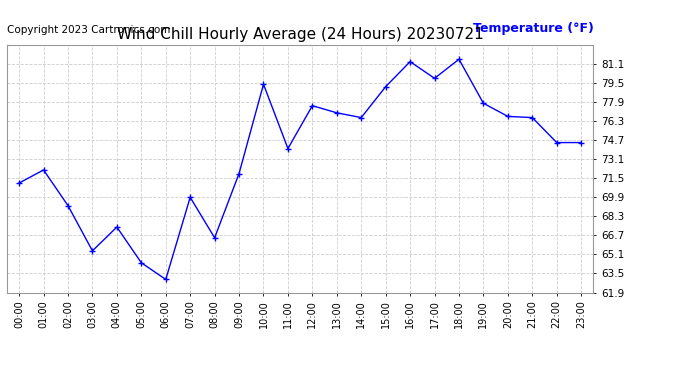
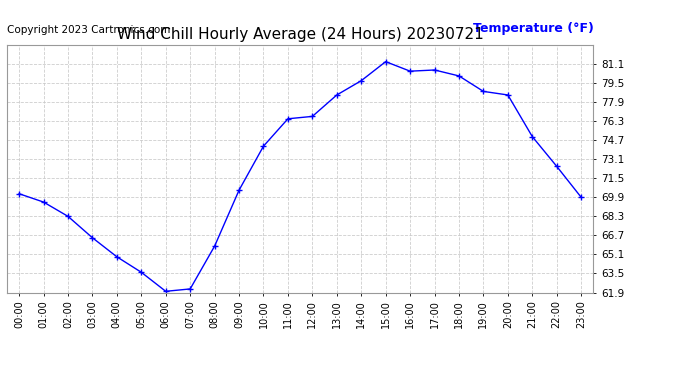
00:00: 71.1 -> 70.2
01:00: 72.2 -> 69.5
02:00: 69.2 -> 68.3
03:00: 65.4 -> 66.5
04:00: 67.4 -> 64.9
05:00: 64.4 -> 63.6
06:00: 63.0 -> 62.0
07:00: 69.9 -> 62.2
08:00: 66.5 -> 65.8
09:00: 71.9 -> 70.5
10:00: 79.4 -> 74.2
11:00: 74.0 -> 76.5
12:00: 77.6 -> 76.7
13:00: 77.0 -> 78.5
14:00: 76.6 -> 79.7
15:00: 79.2 -> 81.3
16:00: 81.3 -> 80.5
17:00: 79.9 -> 80.6
18:00: 81.5 -> 80.1
19:00: 77.8 -> 78.8
20:00: 76.7 -> 78.5
21:00: 76.6 -> 75.0
22:00: 74.5 -> 72.5
23:00: 74.5 -> 69.9
